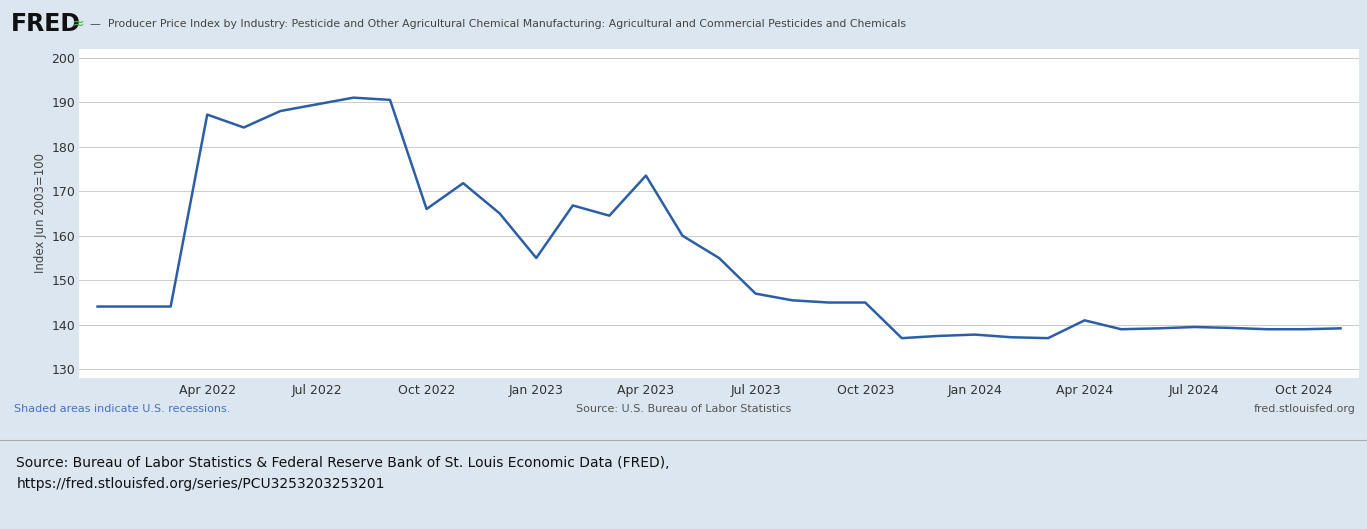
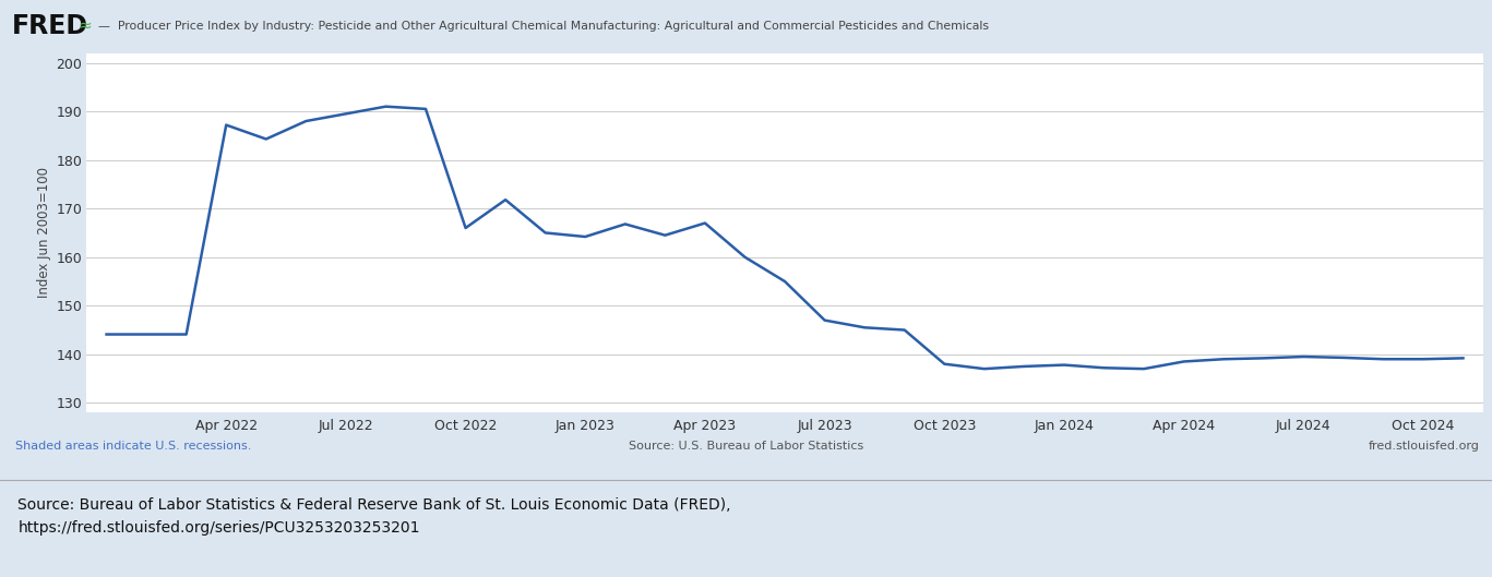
Jan 2023: 155.0 -> 164.2
Apr 2023: 173.5 -> 167.0
Oct 2023: 145.0 -> 138.0
Apr 2024: 141.0 -> 138.5
